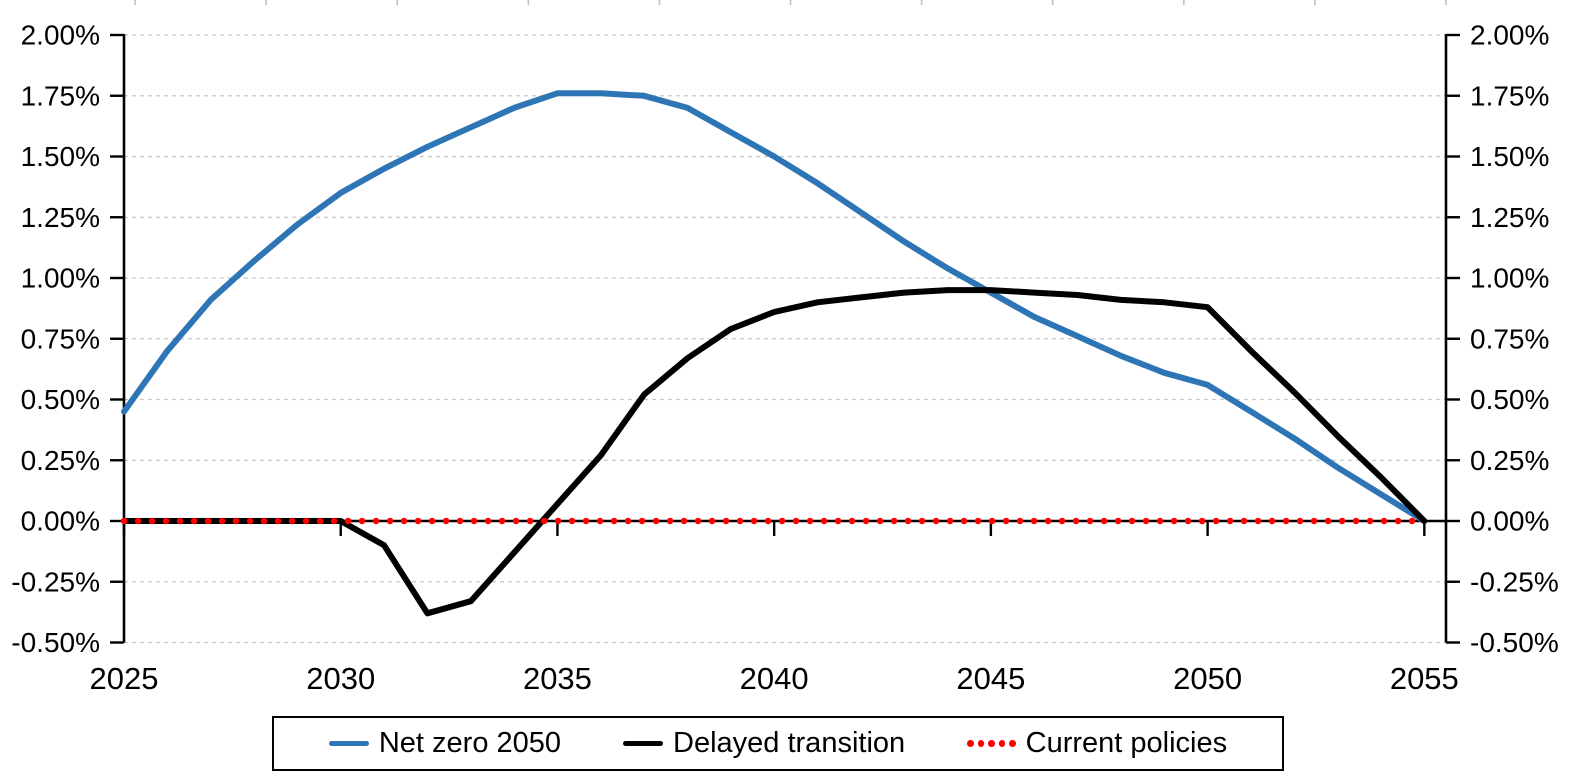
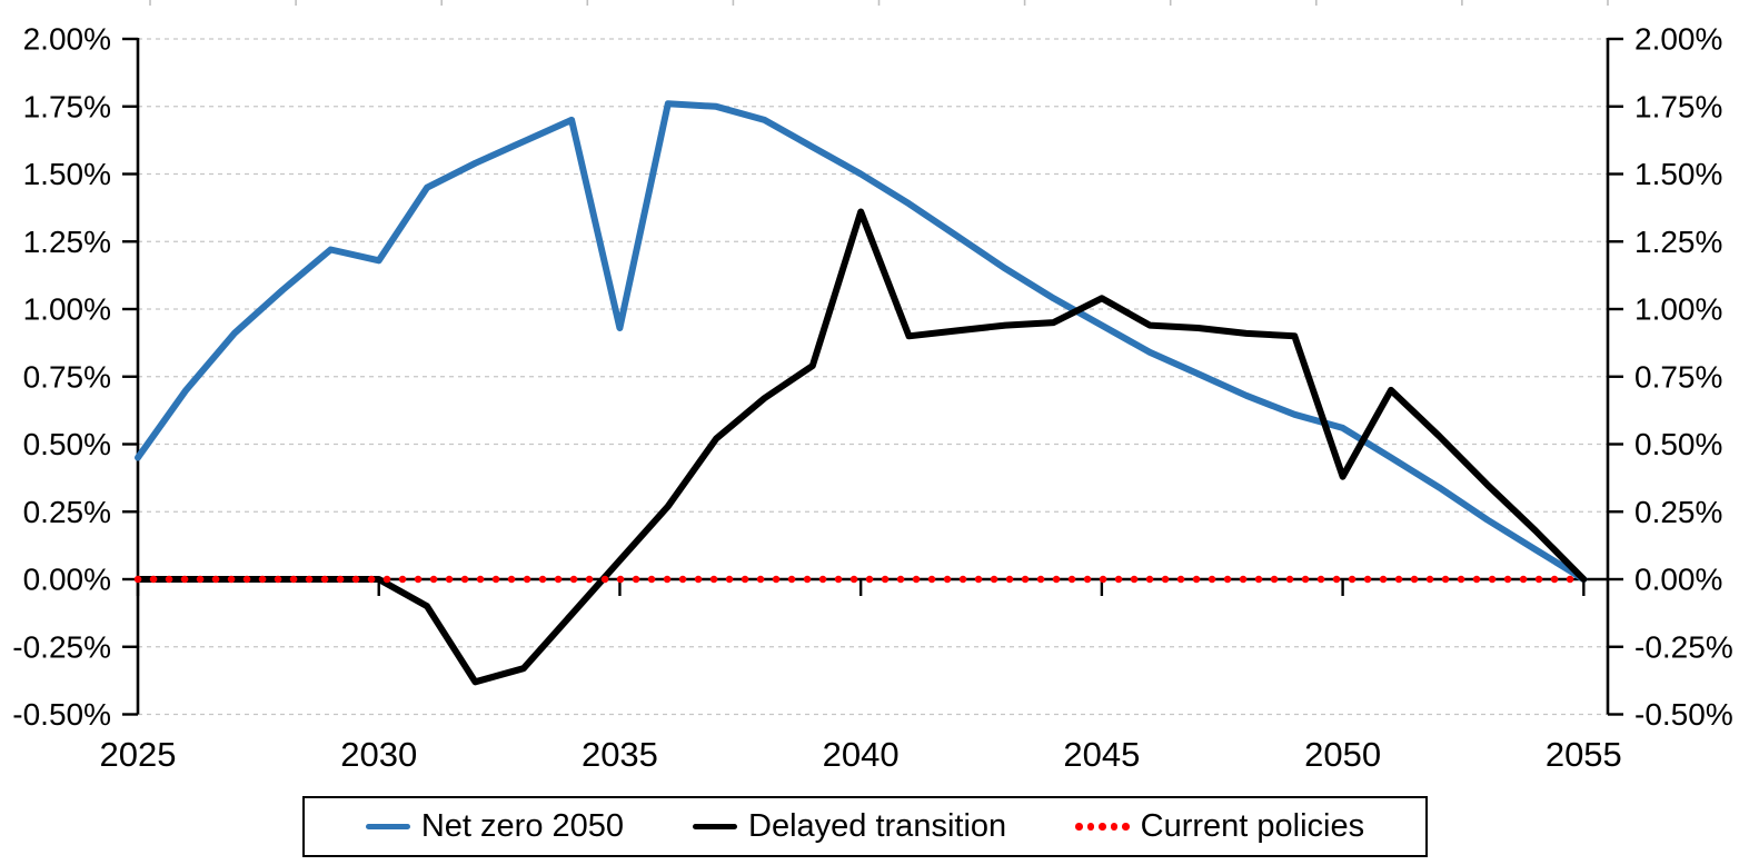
Net zero 2050/2030: 1.35% -> 1.18%
Net zero 2050/2035: 1.76% -> 0.93%
Delayed transition/2040: 0.86% -> 1.36%
Delayed transition/2045: 0.95% -> 1.04%
Delayed transition/2050: 0.88% -> 0.38%
